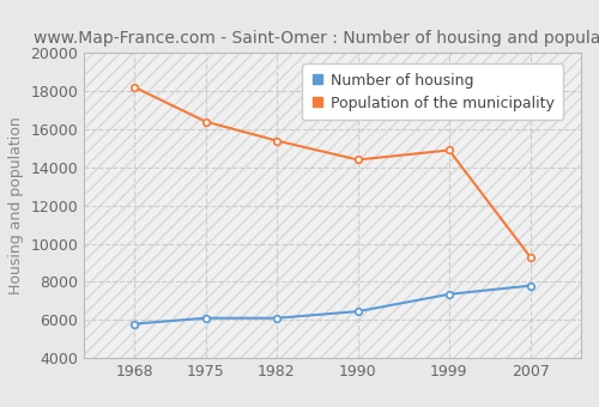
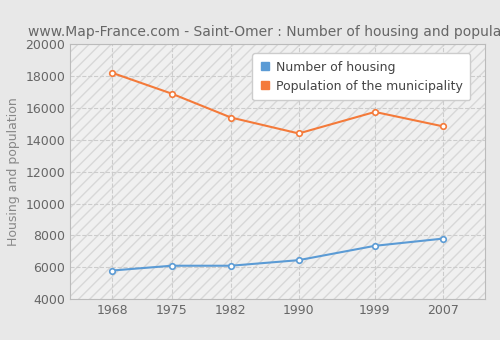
Population of the municipality/1975: 16400 -> 16900
Population of the municipality/1999: 14900 -> 15800
Population of the municipality/2007: 9300 -> 14800
